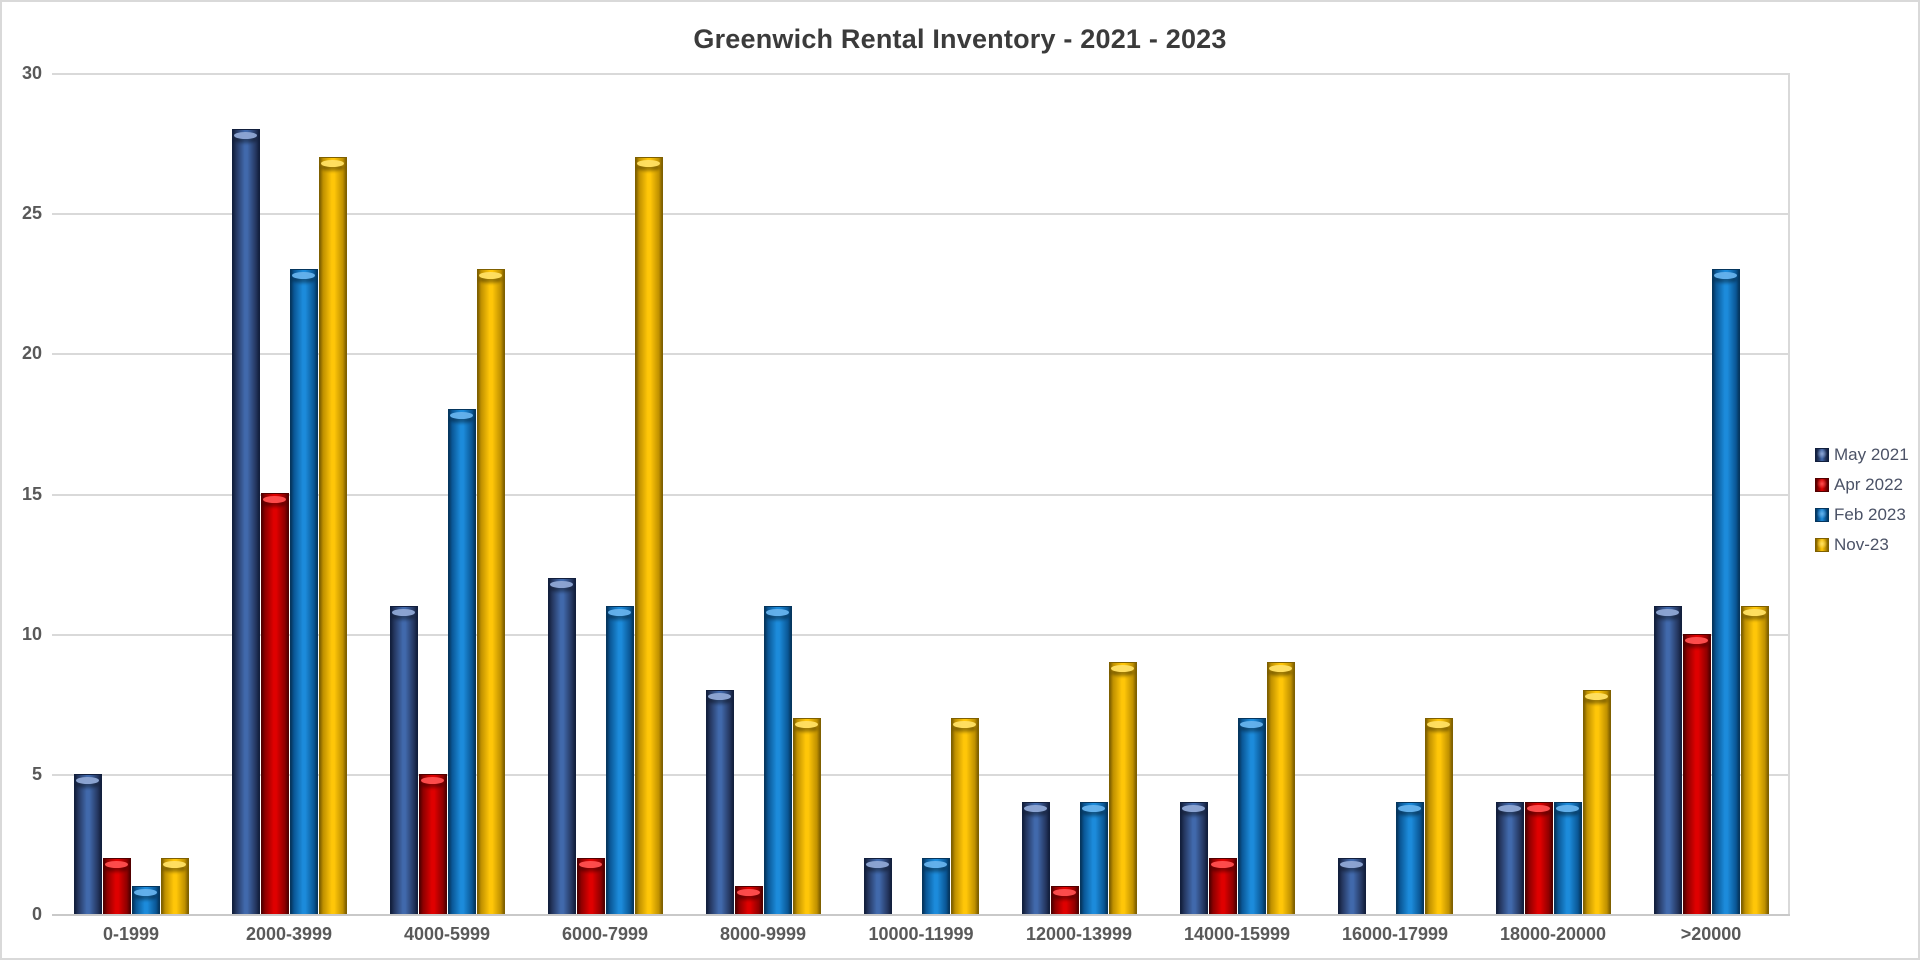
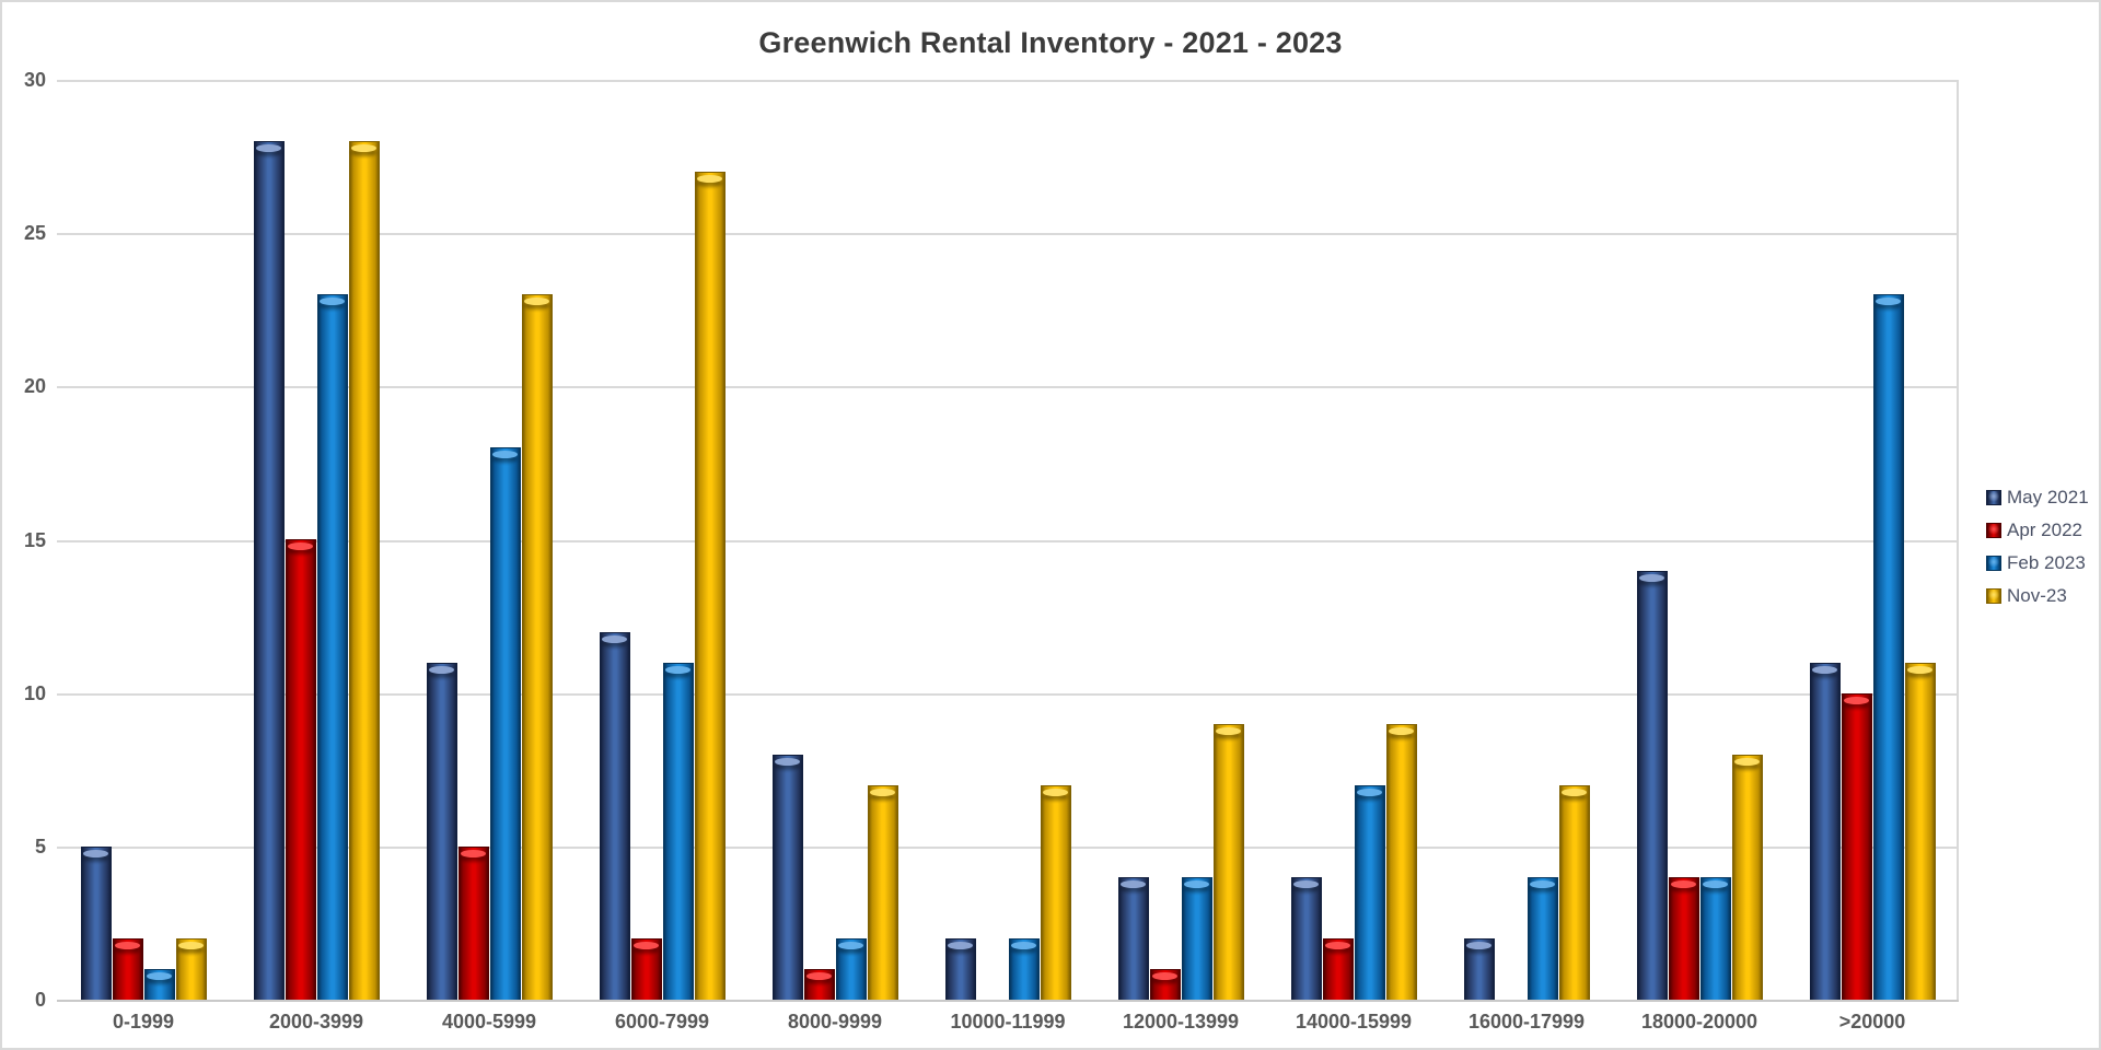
Nov-23/2000-3999: 27 -> 28
Feb 2023/8000-9999: 11 -> 2
May 2021/18000-20000: 4 -> 14
